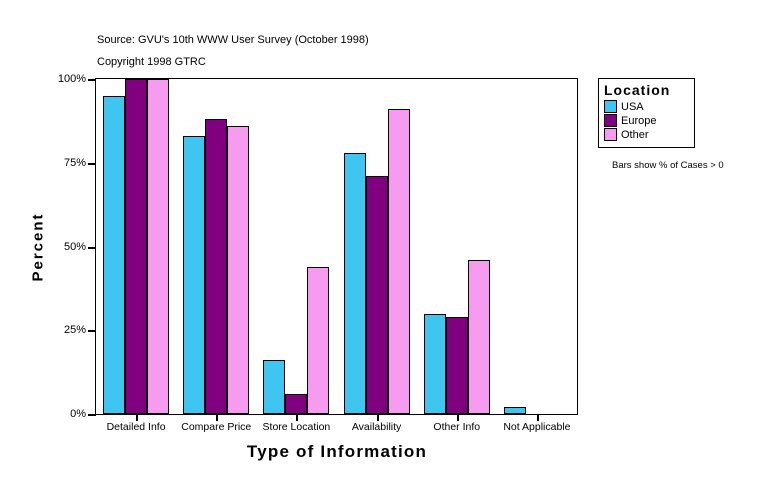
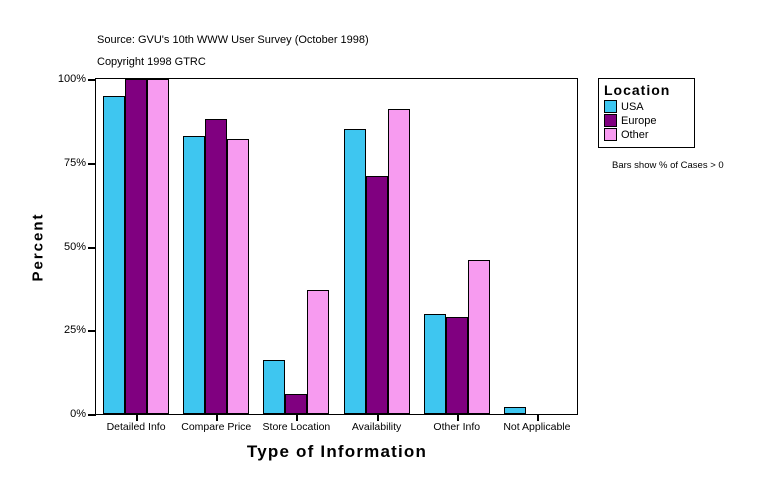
Other/Compare Price: 86% -> 82%
Other/Store Location: 44% -> 37%
USA/Availability: 78% -> 85%
